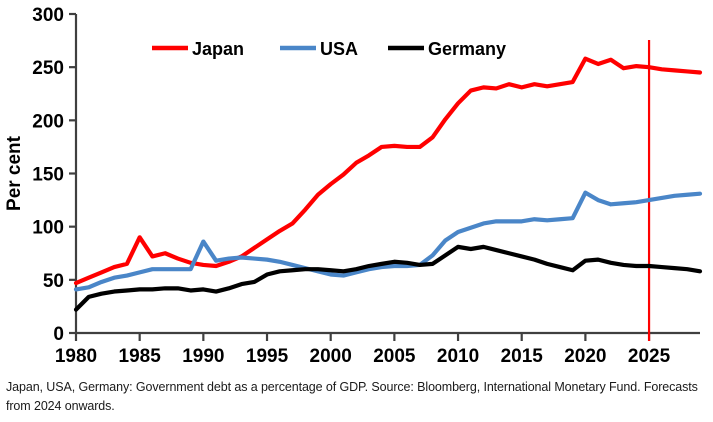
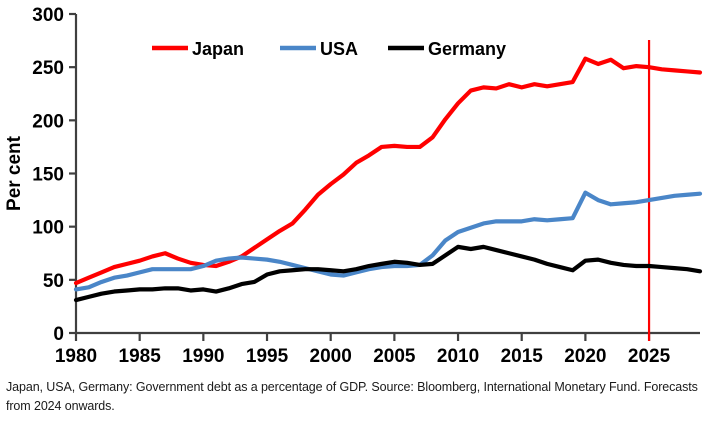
Germany/1980: 22 -> 31
Japan/1985: 90 -> 68
USA/1990: 86 -> 63
